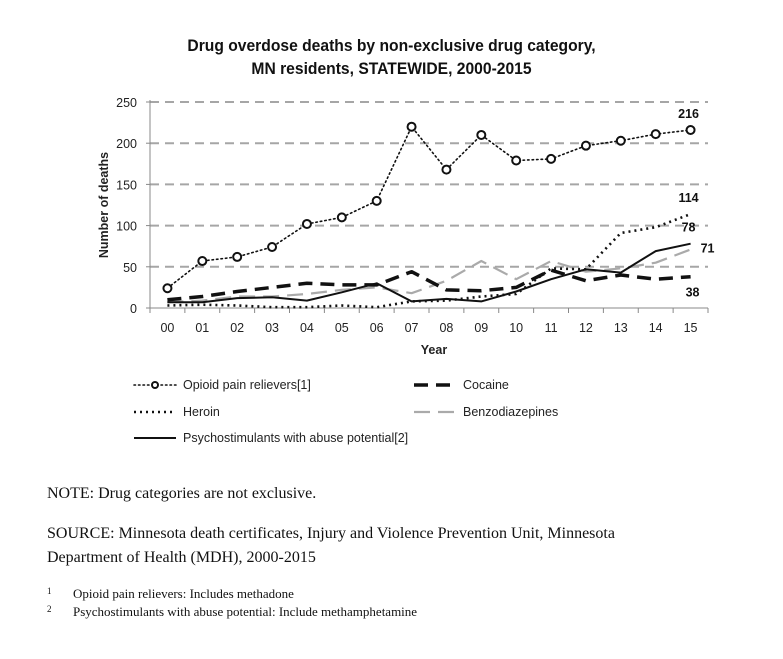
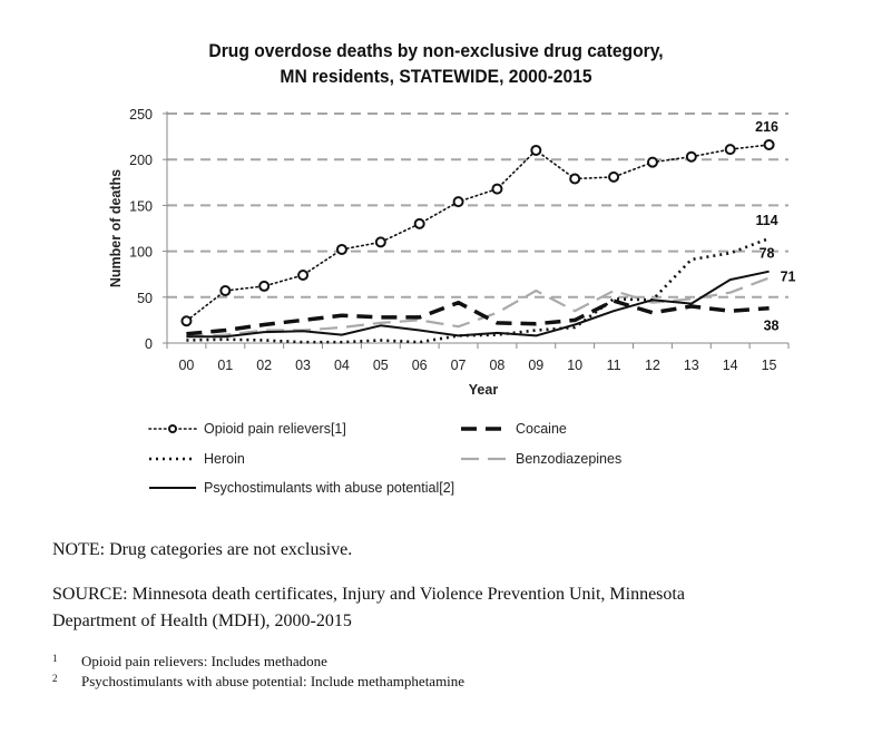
Psychostimulants with abuse potential[2]/06: 30 -> 10
Opioid pain relievers[1]/07: 220 -> 150
